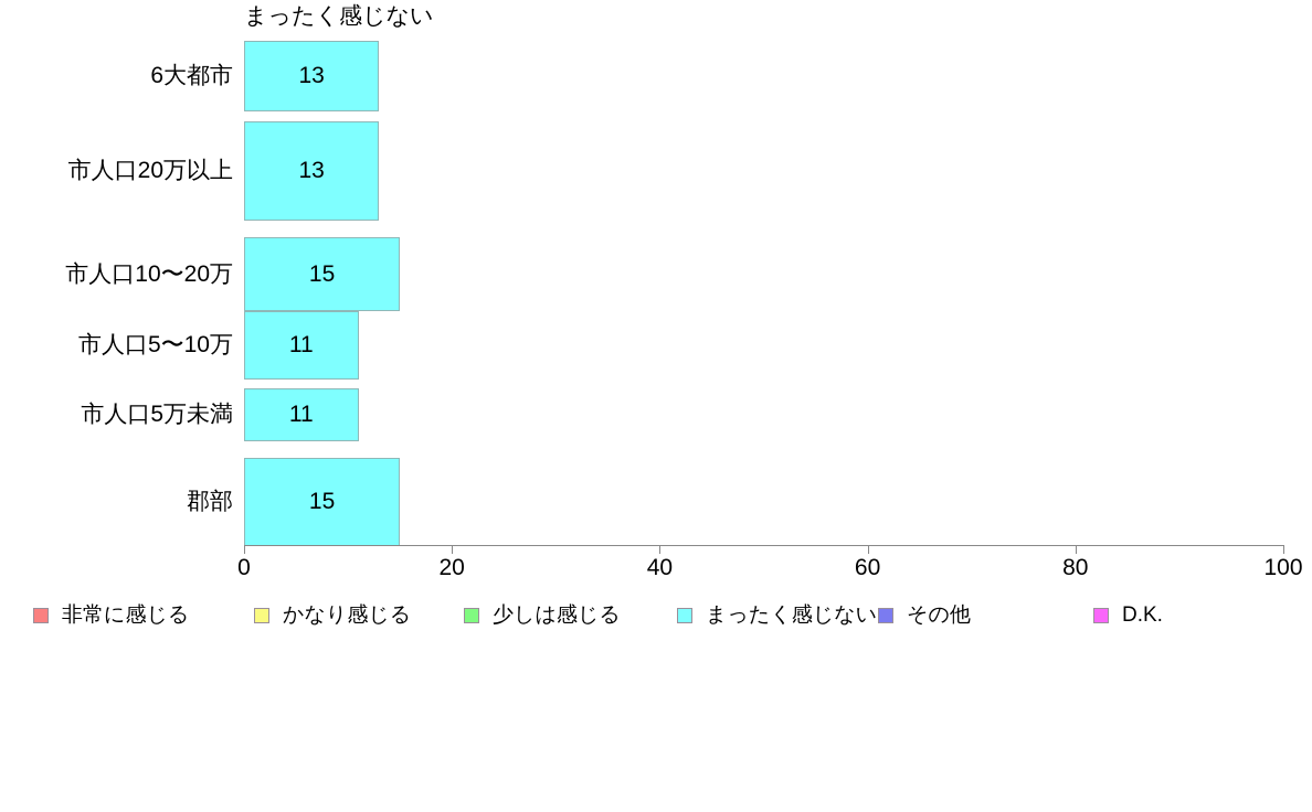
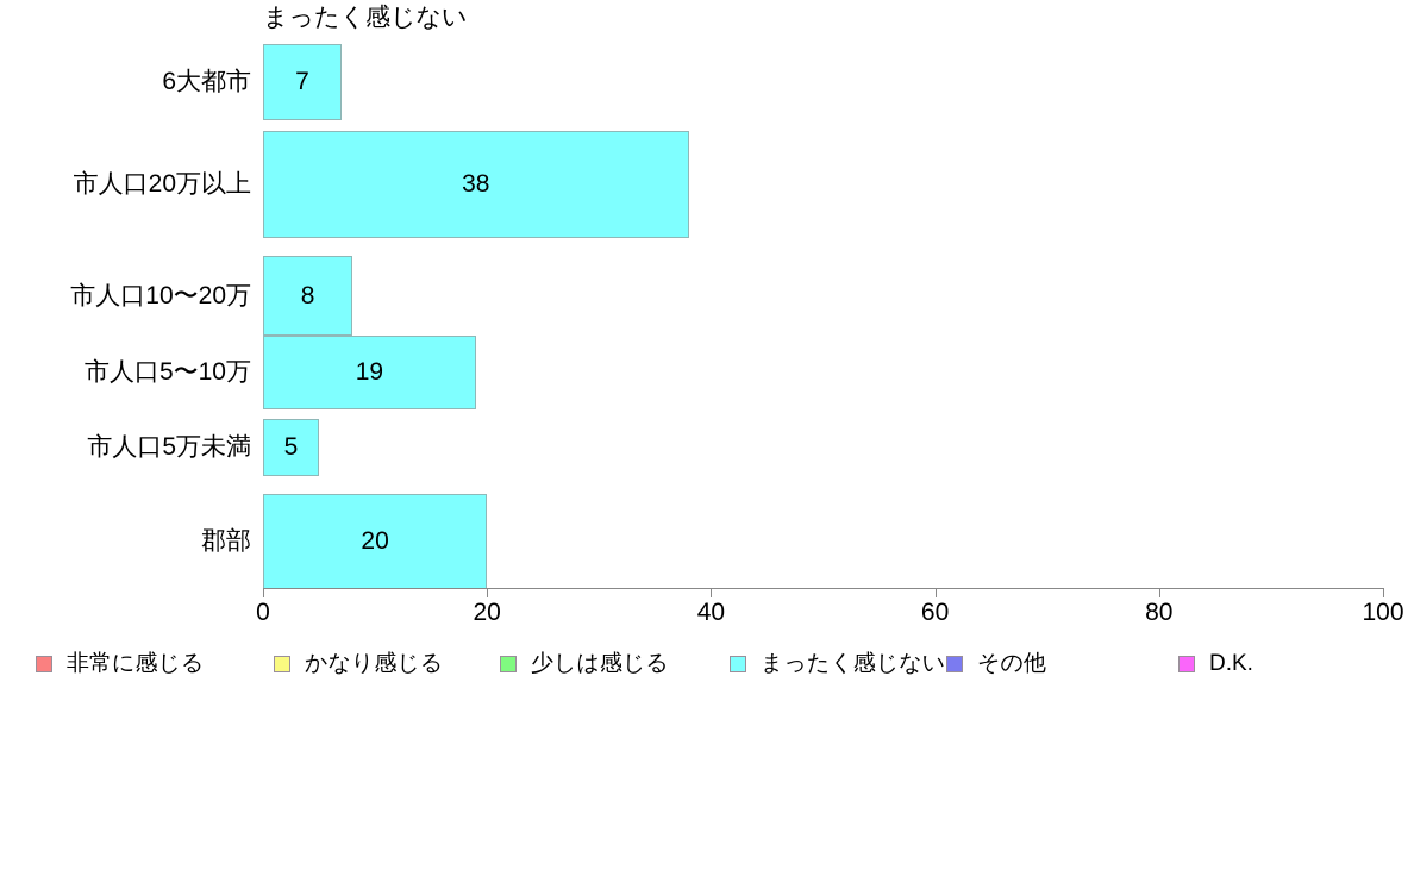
6大都市: 13 -> 7
市人口20万以上: 13 -> 38
市人口10〜20万: 15 -> 8
市人口5〜10万: 11 -> 19
市人口5万未満: 11 -> 5
郡部: 15 -> 20
